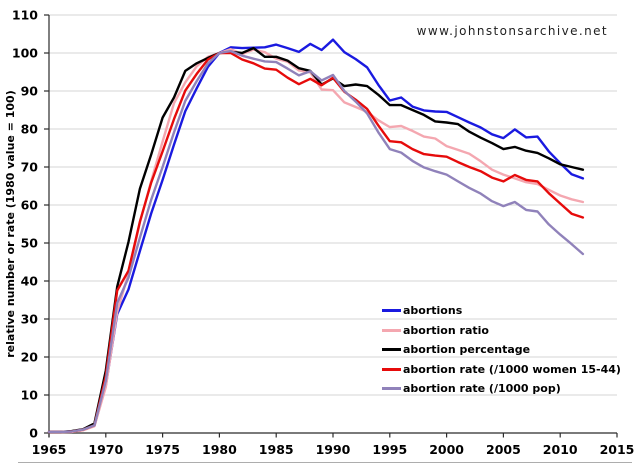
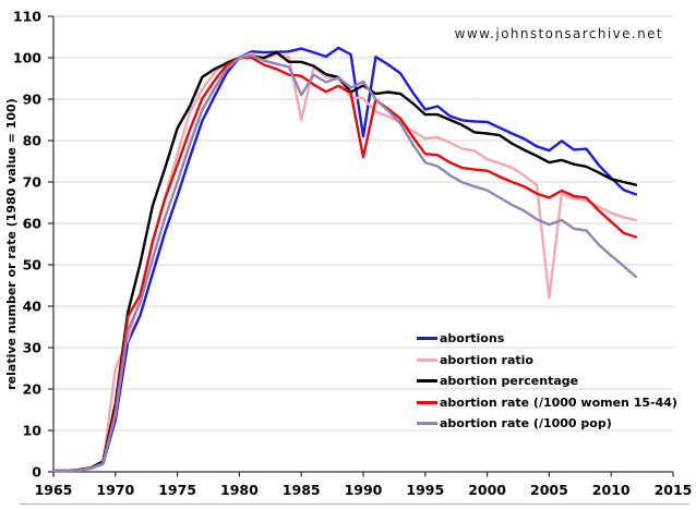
abortion ratio/1970: 12 -> 25
abortion ratio/1985: 98 -> 85
abortion rate (/1000 pop)/1985: 98 -> 91
abortions/1990: 104 -> 81
abortion rate (/1000 women 15-44)/1990: 94 -> 76
abortion ratio/2005: 68 -> 42
